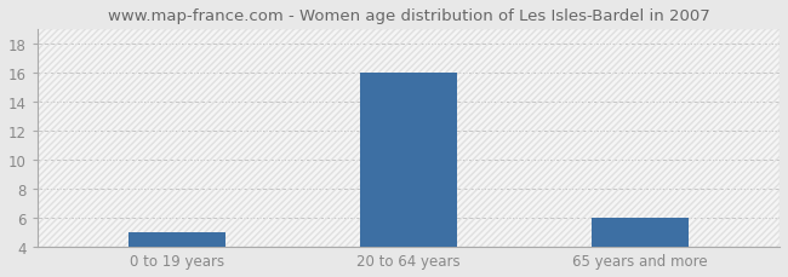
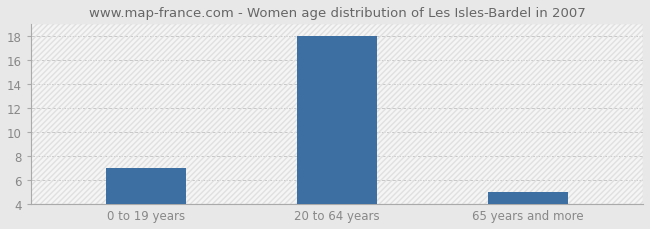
0 to 19 years: 5 -> 7
20 to 64 years: 16 -> 18
65 years and more: 6 -> 5
